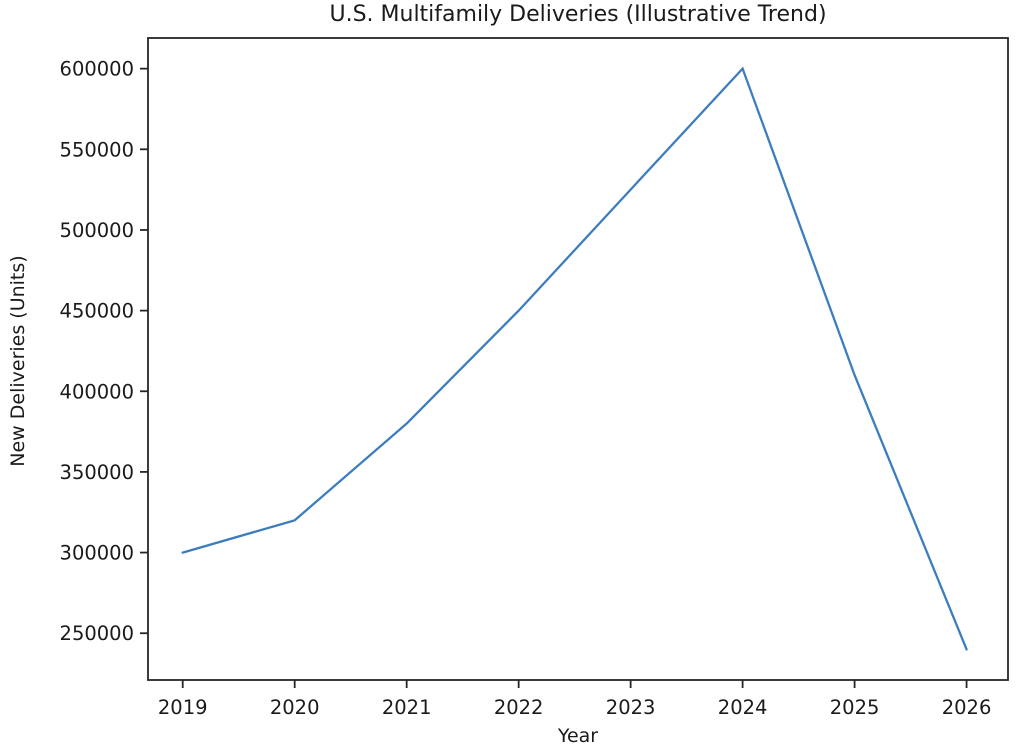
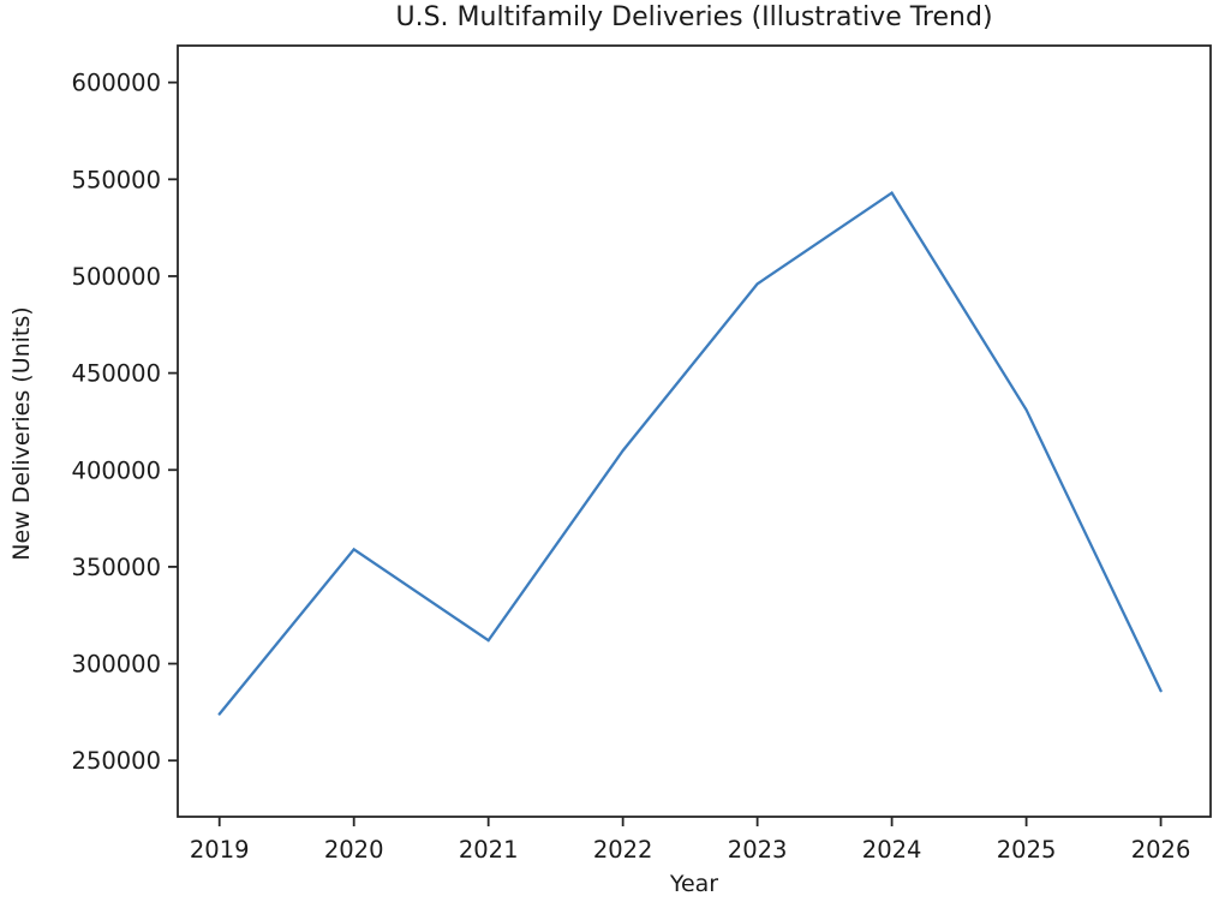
2019: 300000 -> 274000
2020: 320000 -> 359000
2021: 380000 -> 312000
2022: 450000 -> 410000
2023: 525000 -> 496000
2024: 600000 -> 543000
2025: 410000 -> 431000
2026: 240000 -> 286000
